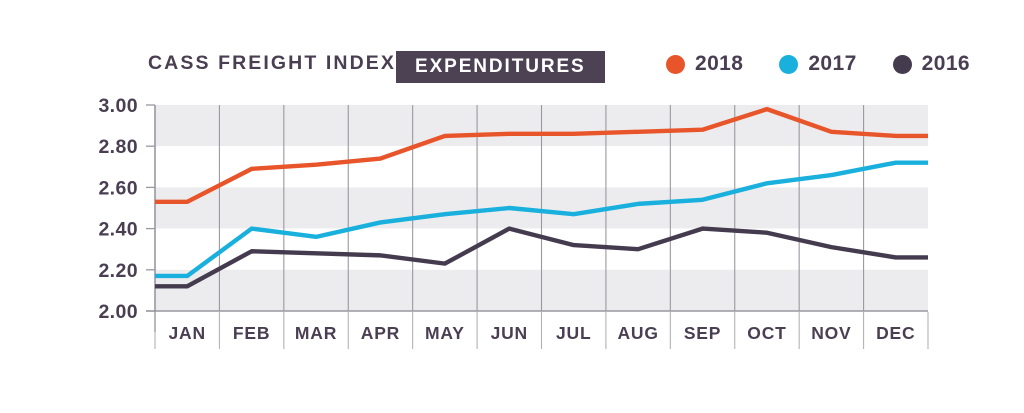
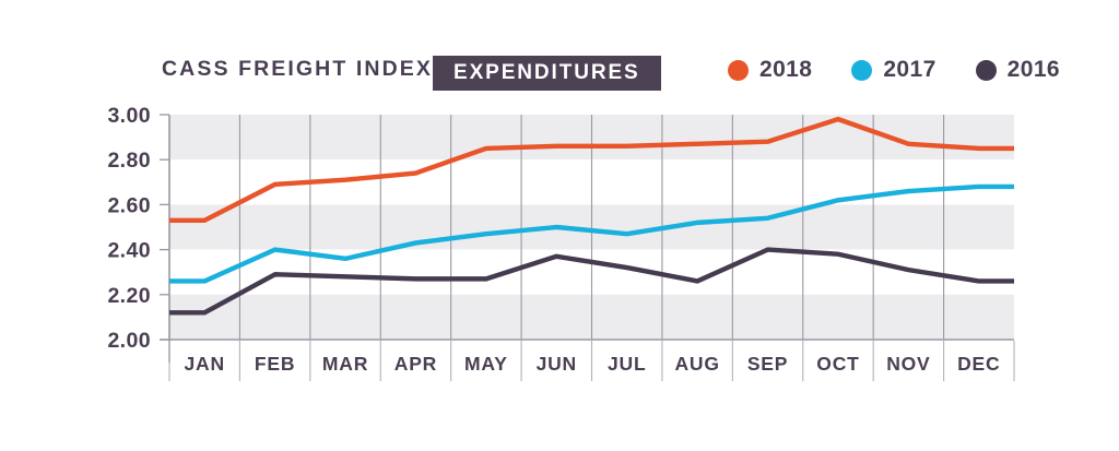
2017/JAN: 2.17 -> 2.26
2016/MAY: 2.23 -> 2.27
2016/JUN: 2.40 -> 2.37
2016/AUG: 2.30 -> 2.26
2017/DEC: 2.72 -> 2.68
